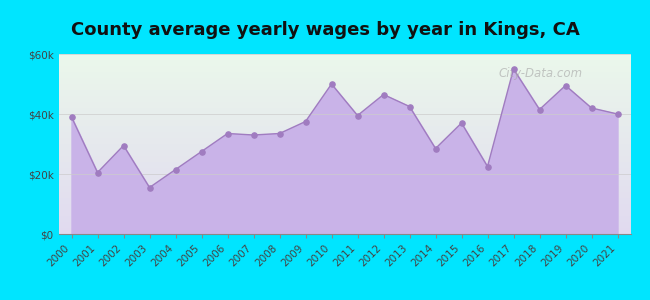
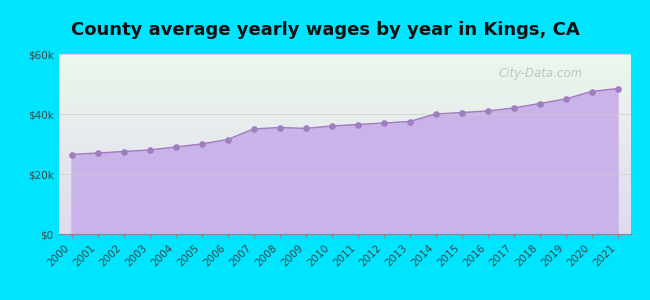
2000: $39.0k -> $26.5k
2001: $20.5k -> $27.0k
2002: $29.5k -> $27.5k
2003: $15.5k -> $28.0k
2004: $21.5k -> $29.0k
2005: $27.5k -> $30.0k
2006: $33.5k -> $31.5k
2007: $33.0k -> $35.0k
2008: $33.5k -> $35.5k
2009: $37.5k -> $35.2k
2010: $50.0k -> $36.0k
2011: $39.5k -> $36.5k
2012: $46.5k -> $37.0k
2013: $42.5k -> $37.5k
2014: $28.5k -> $40.0k
2015: $37.0k -> $40.5k
2016: $22.5k -> $41.0k
2017: $55.0k -> $42.0k
2018: $41.5k -> $43.5k
2019: $49.5k -> $45.0k
2020: $42.0k -> $47.5k
2021: $40.0k -> $48.5k
